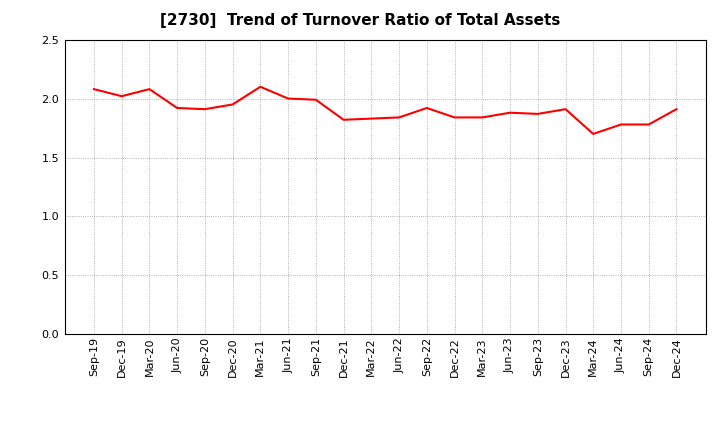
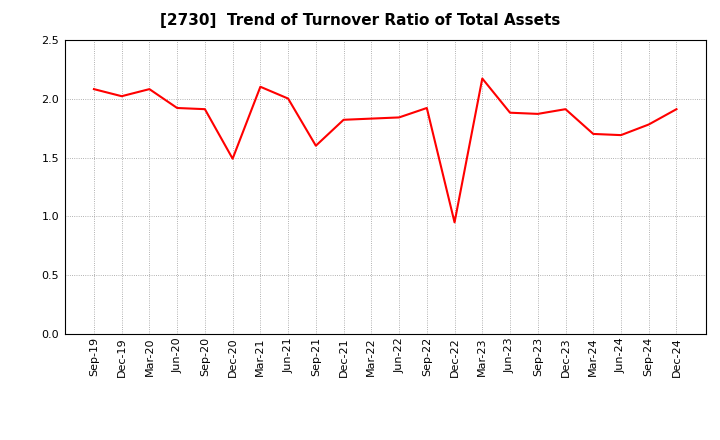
Dec-20: 1.95 -> 1.49
Sep-21: 1.99 -> 1.60
Dec-22: 1.84 -> 0.95
Mar-23: 1.84 -> 2.17
Jun-24: 1.78 -> 1.69
